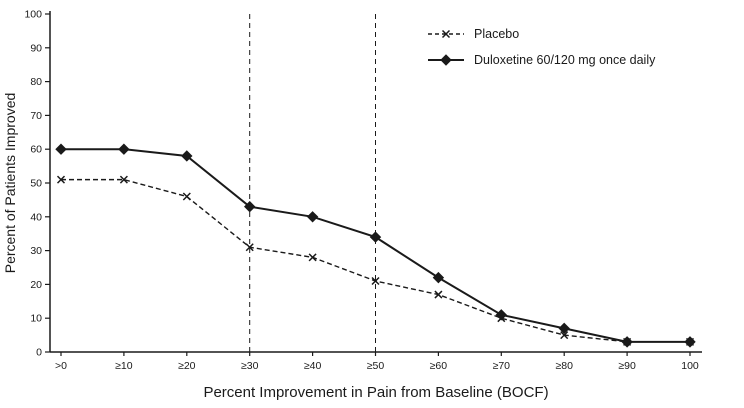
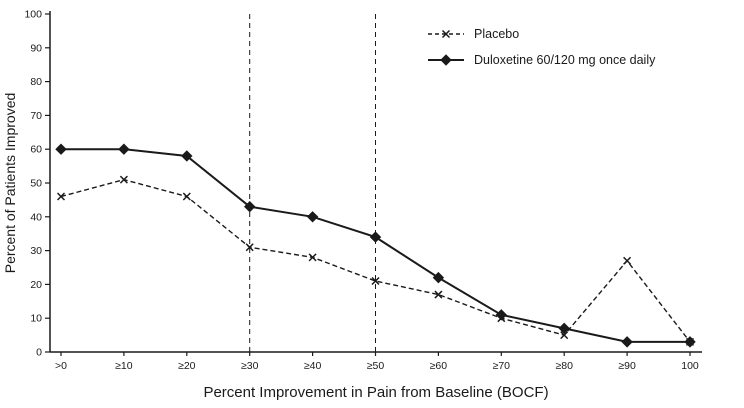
Placebo/>0: 51 -> 46
Placebo/≥90: 3 -> 27
